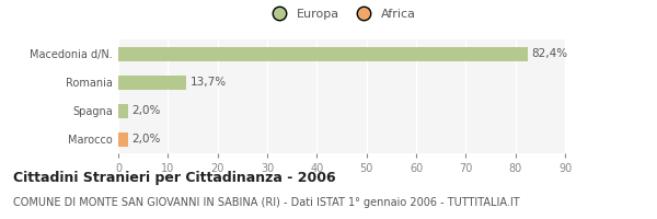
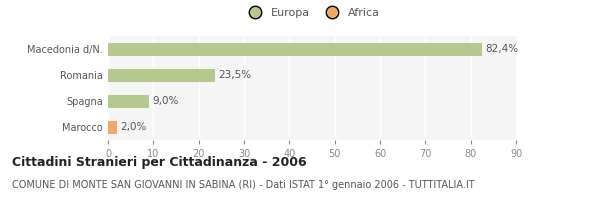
Romania: 13,7% -> 23,5%
Spagna: 2,0% -> 9,0%
